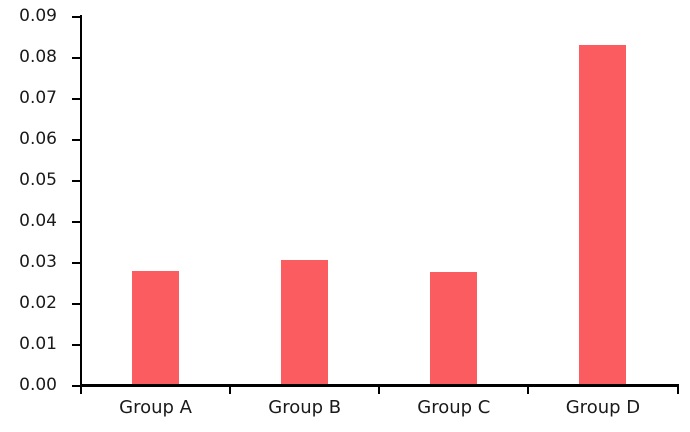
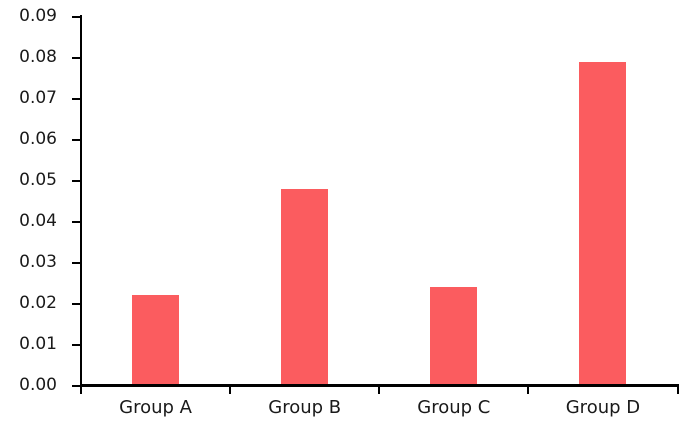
Group A: 0.028 -> 0.022
Group B: 0.031 -> 0.048
Group C: 0.028 -> 0.024
Group D: 0.083 -> 0.079
